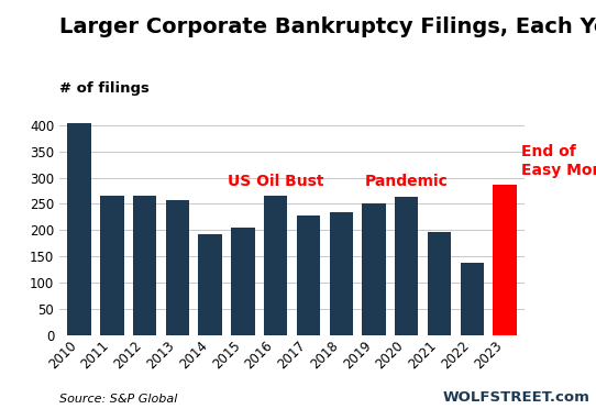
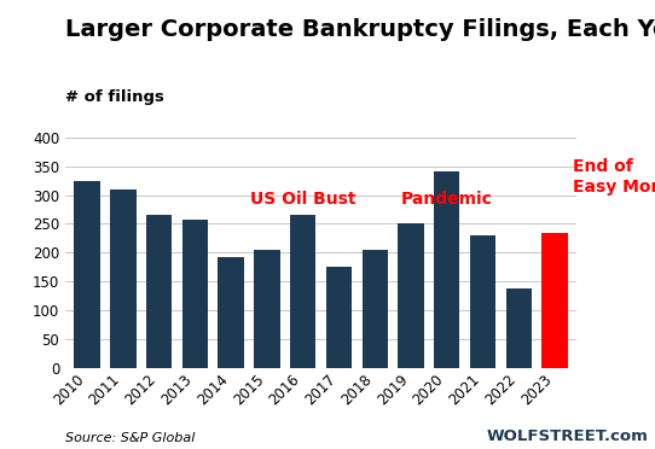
2010: 403 -> 325
2011: 265 -> 310
2017: 229 -> 175
2018: 234 -> 205
2020: 264 -> 340
2021: 197 -> 230
2023: 286 -> 235
